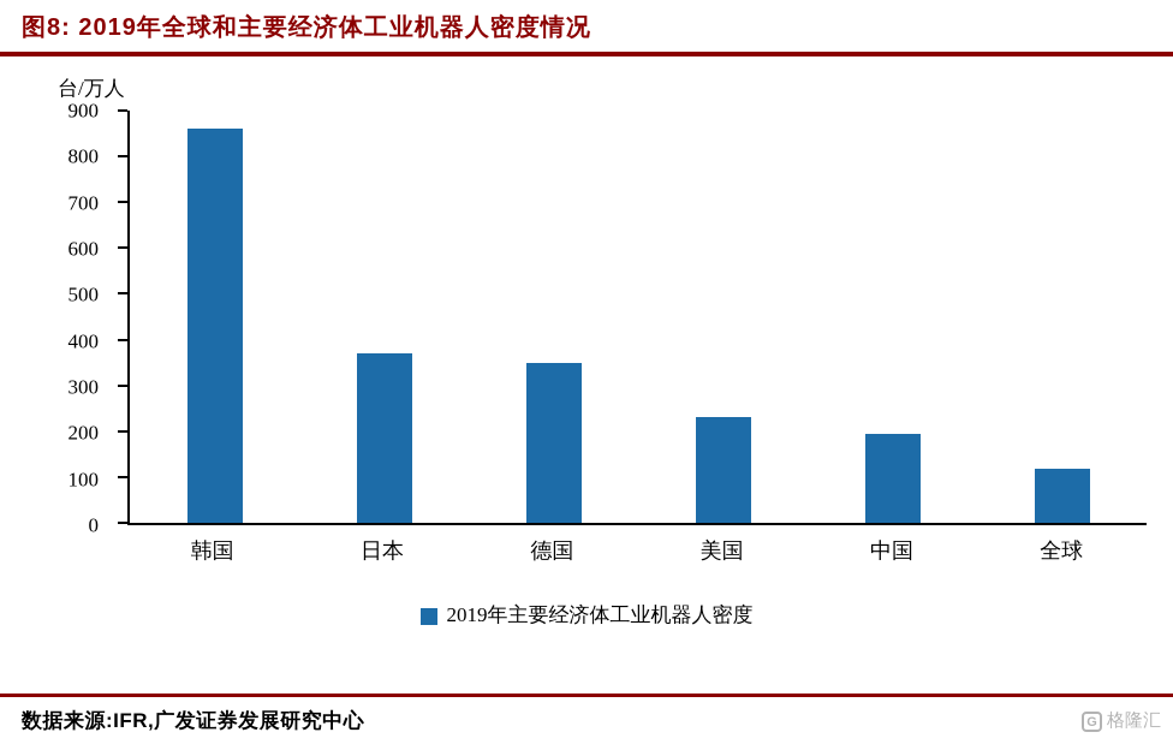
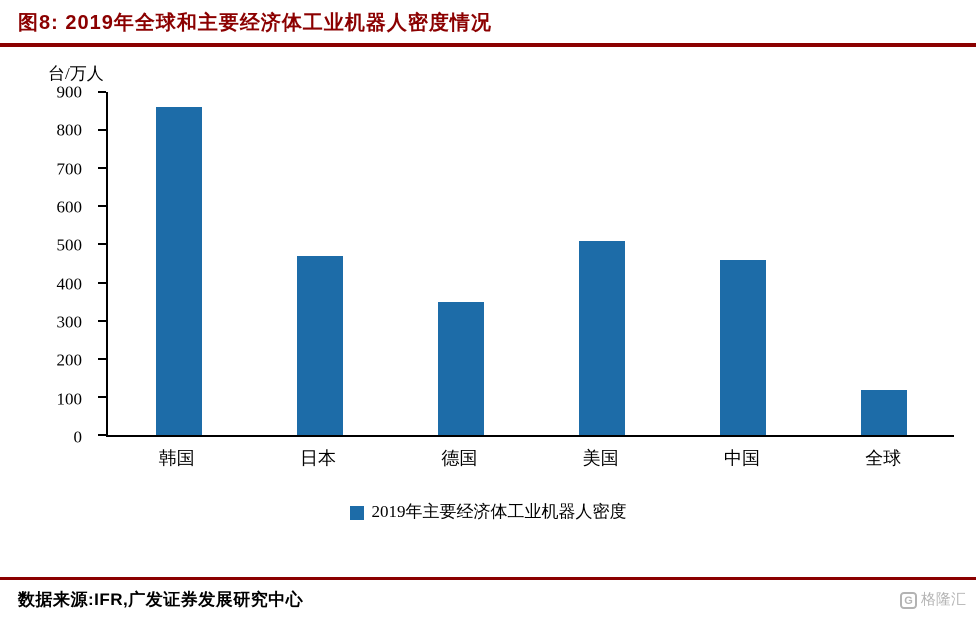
日本: 370 -> 470
美国: 230 -> 510
中国: 190 -> 460
